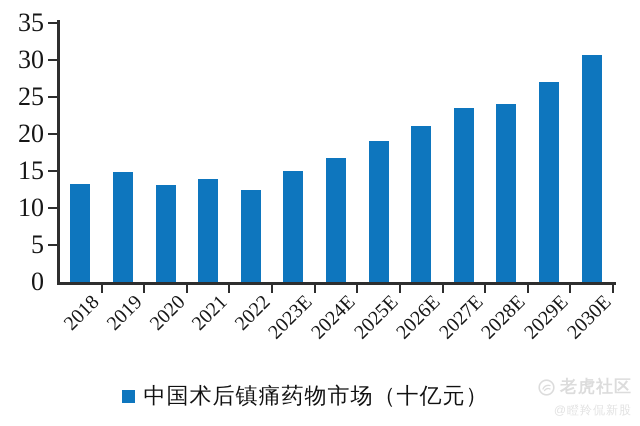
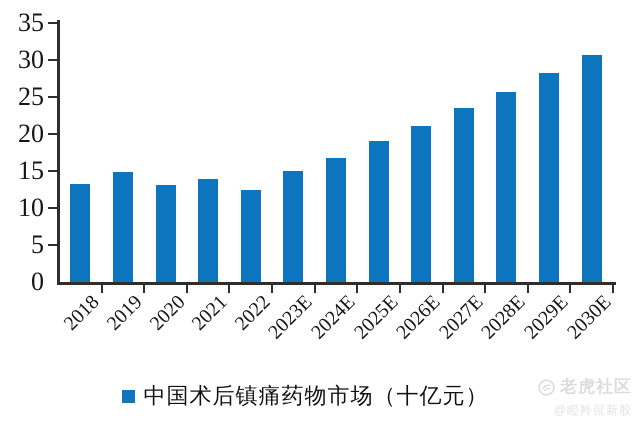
2028E: 24 -> 26
2029E: 27 -> 28
